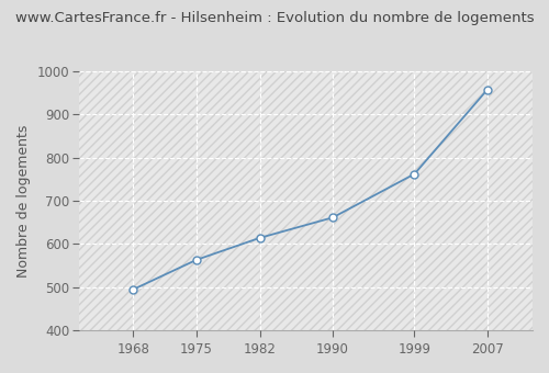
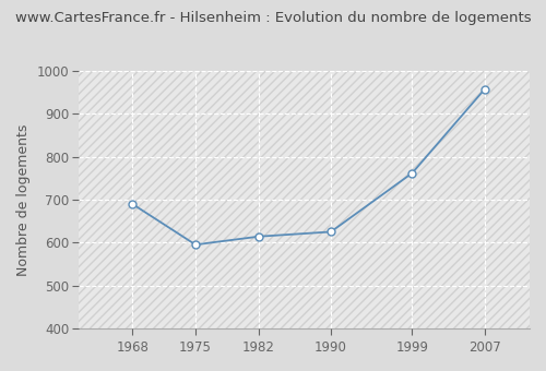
1968: 494 -> 690
1975: 563 -> 595
1990: 661 -> 625
